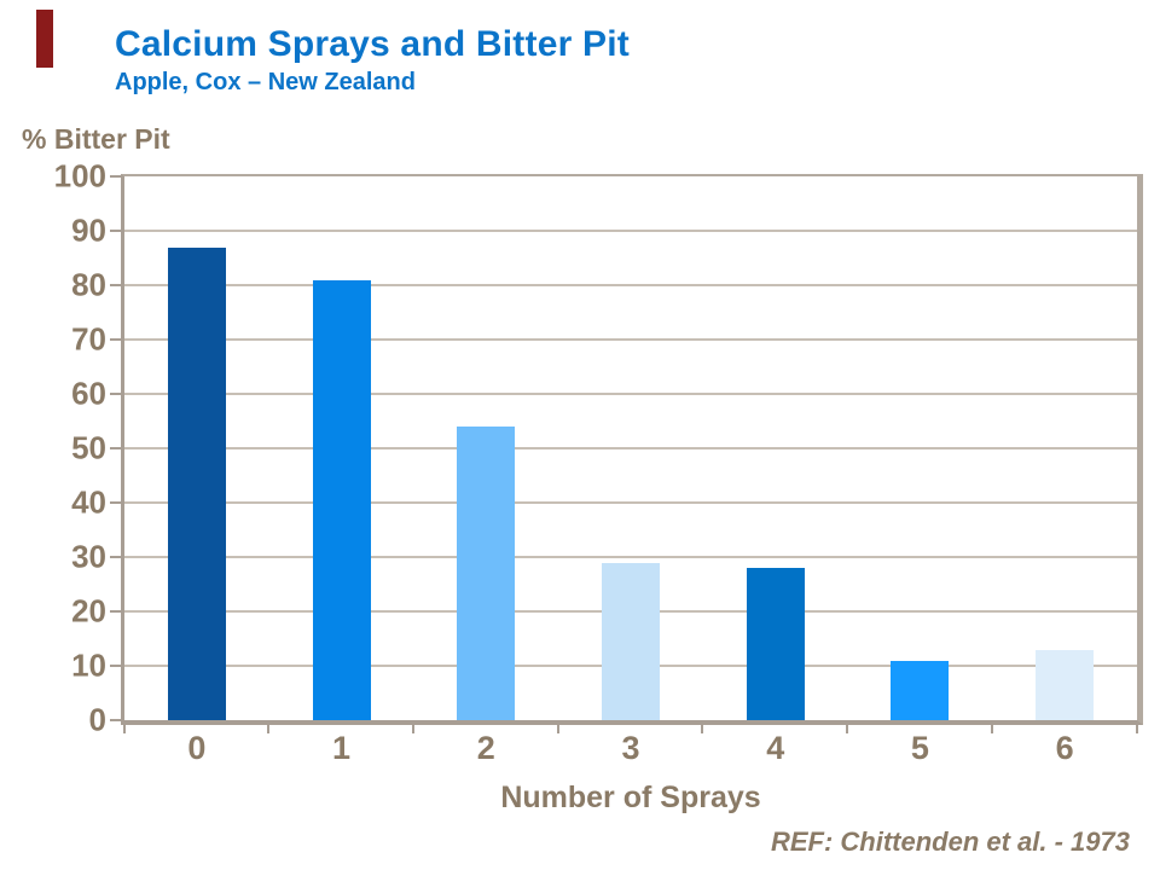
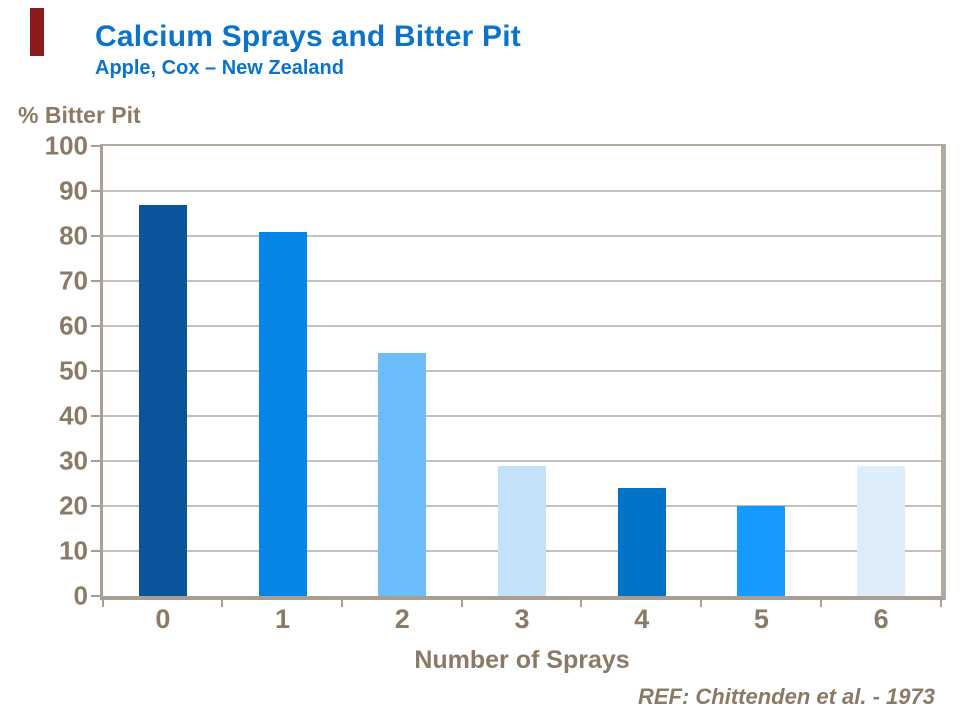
4: 28 -> 24
5: 11 -> 20
6: 13 -> 29
